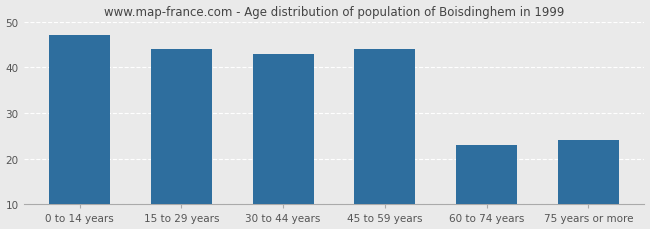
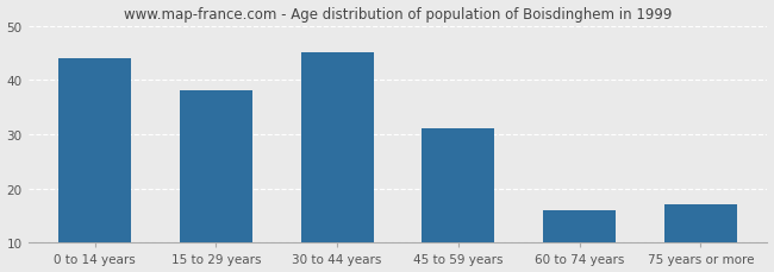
0 to 14 years: 47 -> 44
15 to 29 years: 44 -> 38
30 to 44 years: 43 -> 45
45 to 59 years: 44 -> 31
60 to 74 years: 23 -> 16
75 years or more: 24 -> 17
